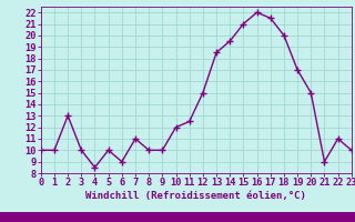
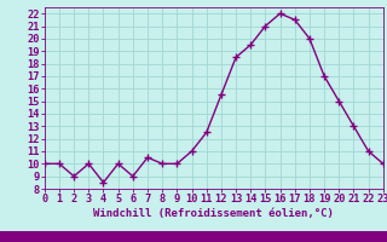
2: 13.0 -> 9.0
7: 11.0 -> 10.5
10: 12.0 -> 11.0
12: 15.0 -> 15.5
21: 9.0 -> 13.0
